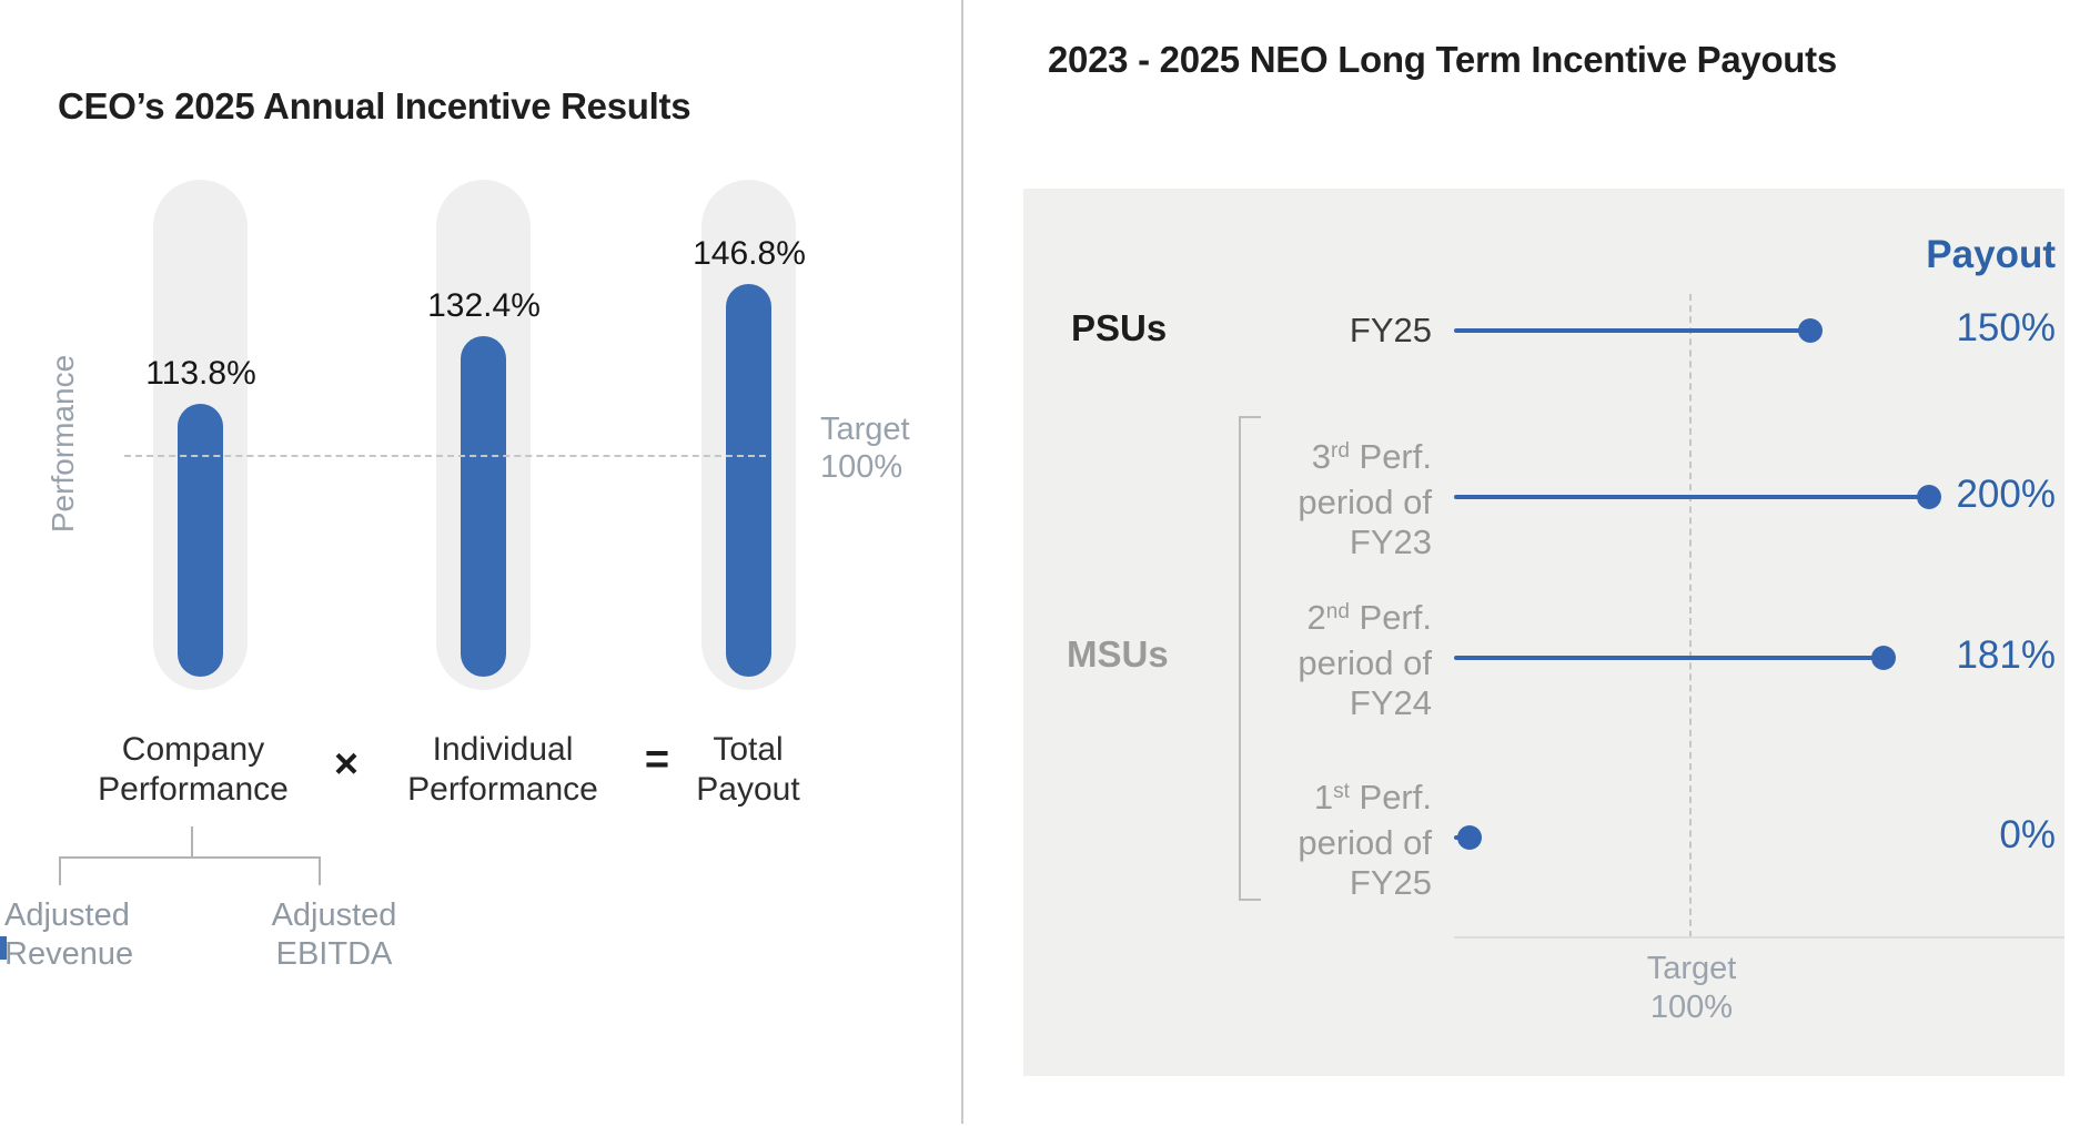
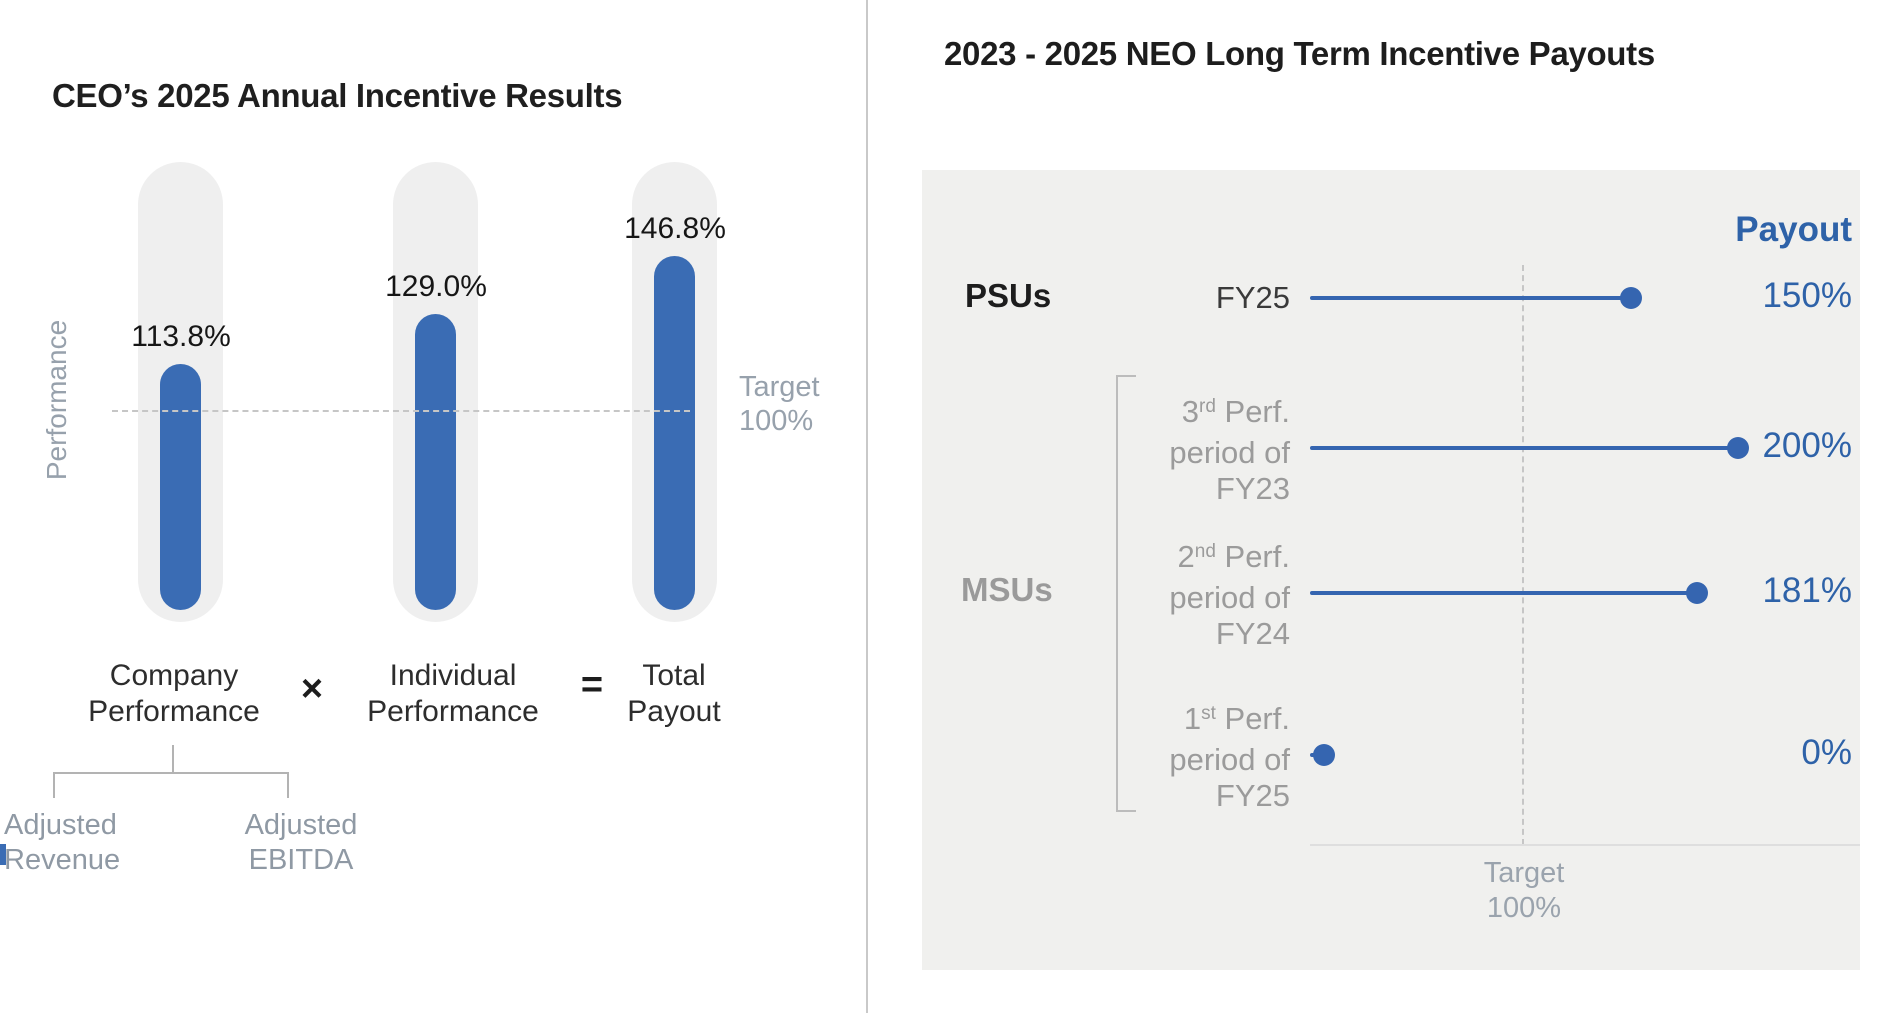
CEO’s 2025 Annual Incentive Results/Individual Performance: 132.4% -> 129.0%
